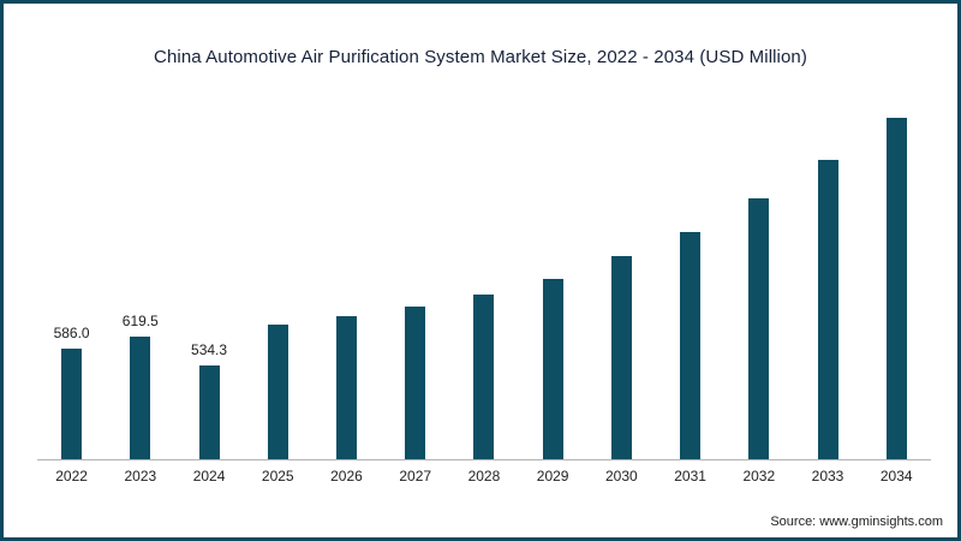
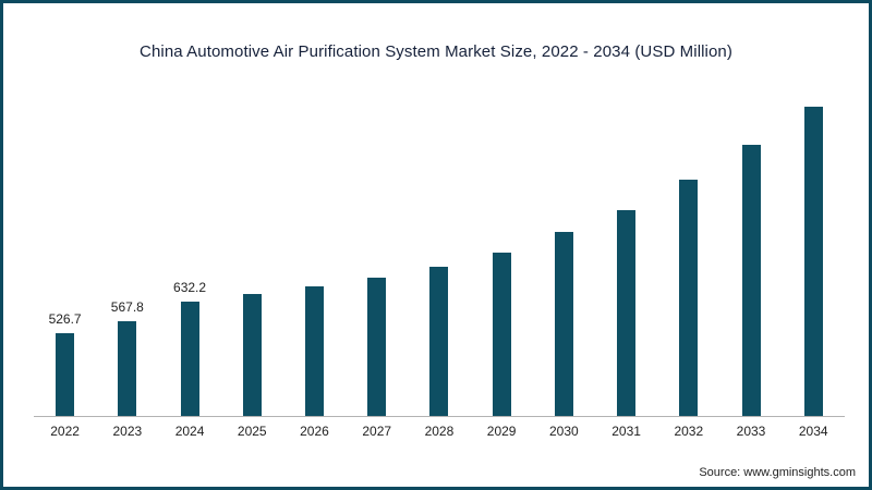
2022: 586.0 -> 526.7
2023: 619.5 -> 567.8
2024: 534.3 -> 632.2
